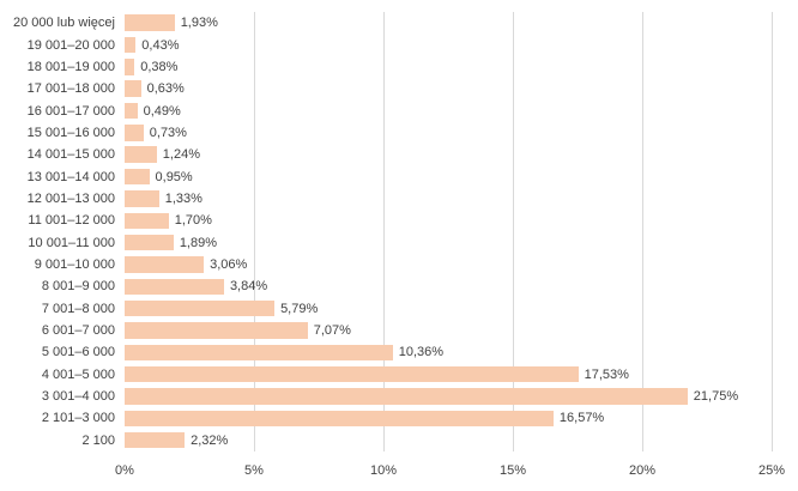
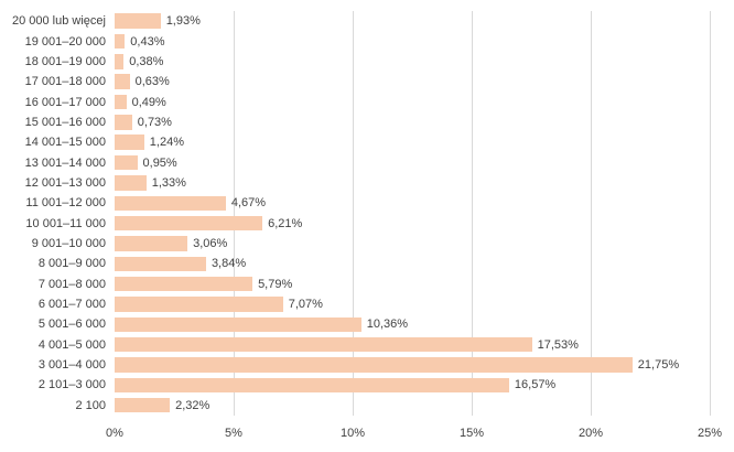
11 001–12 000: 1,70% -> 4,67%
10 001–11 000: 1,89% -> 6,21%
